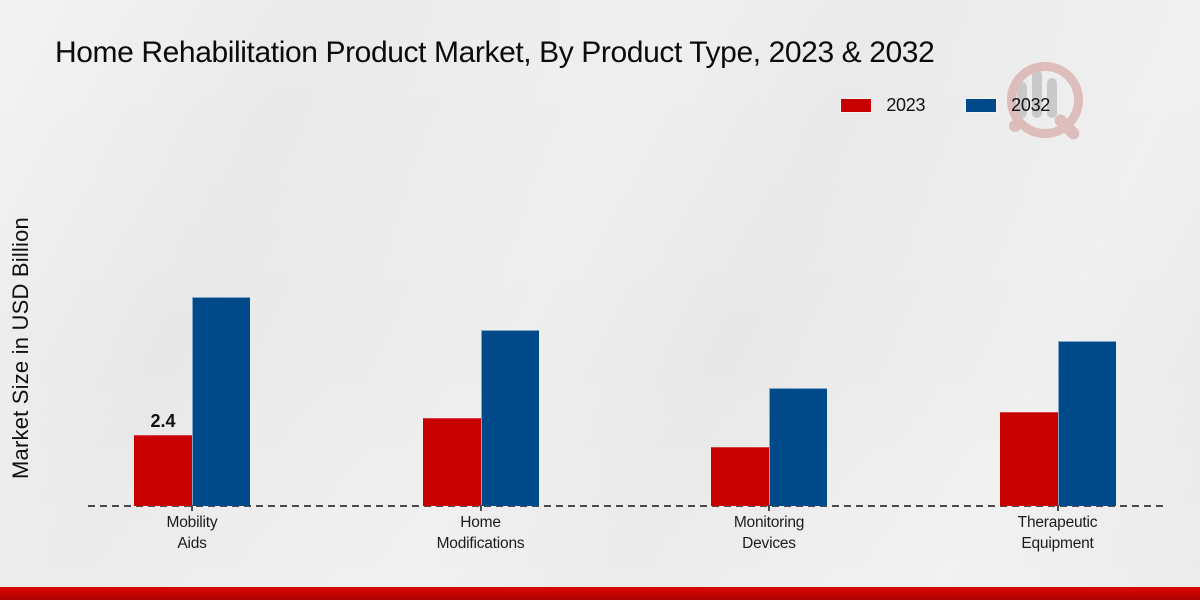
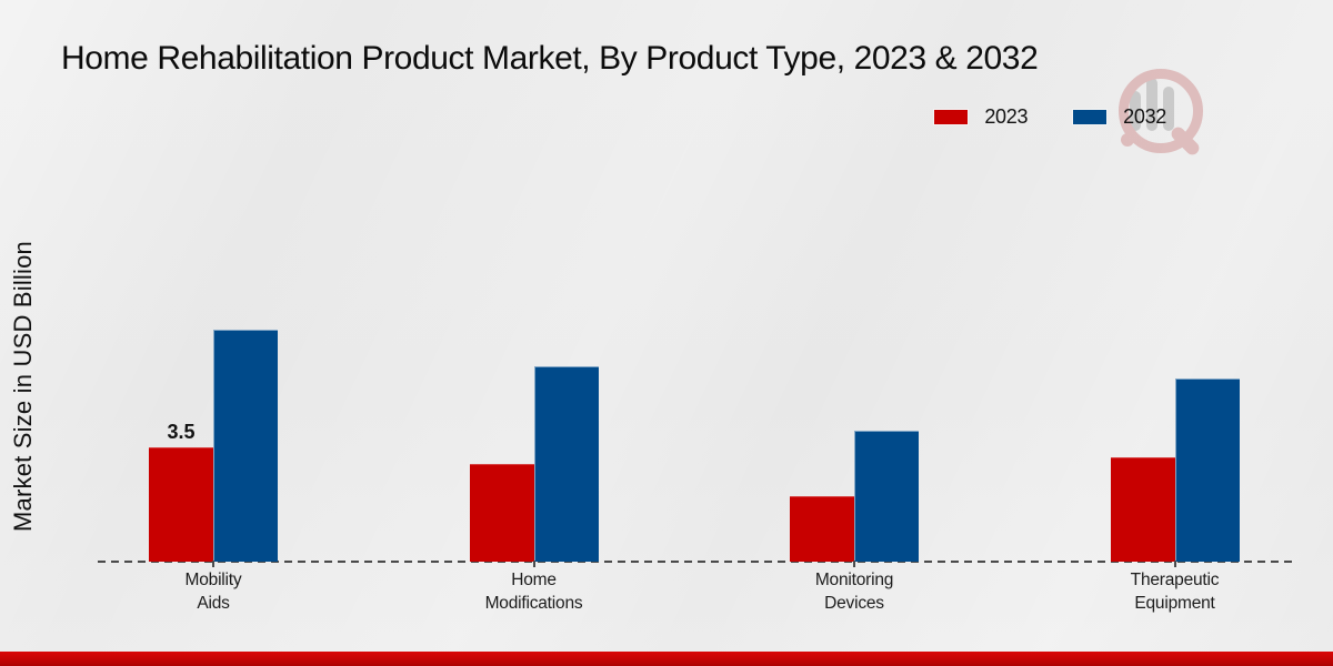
2023/Mobility Aids: 2.4 -> 3.5
